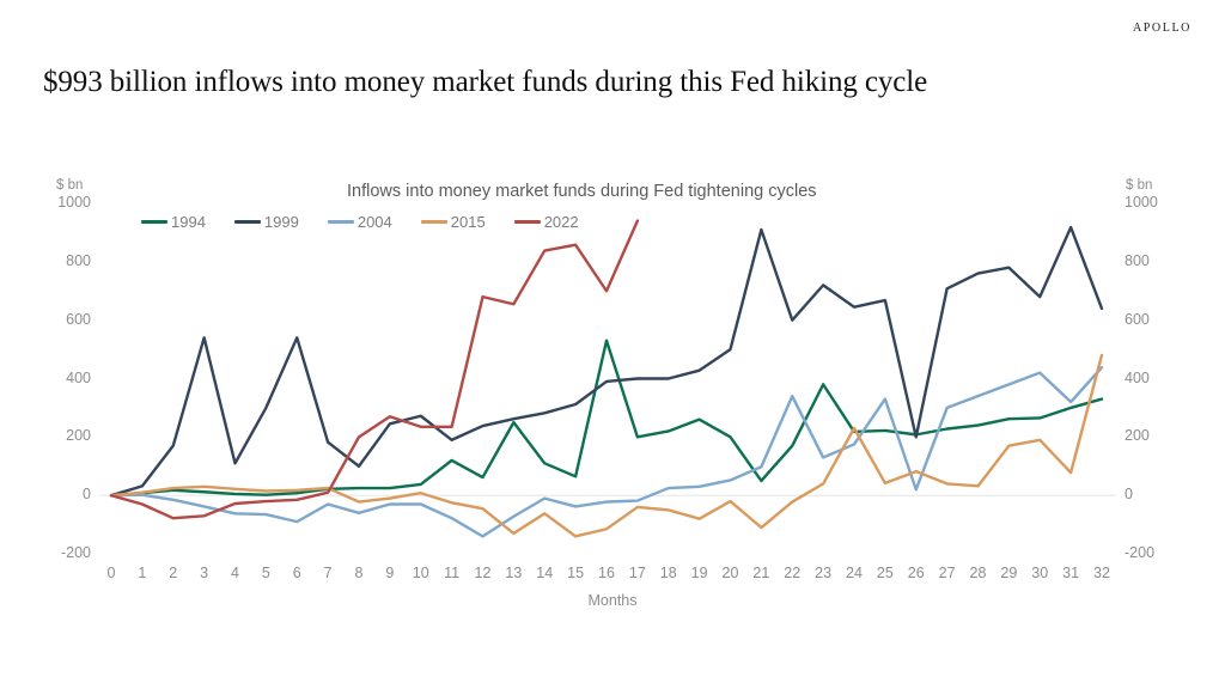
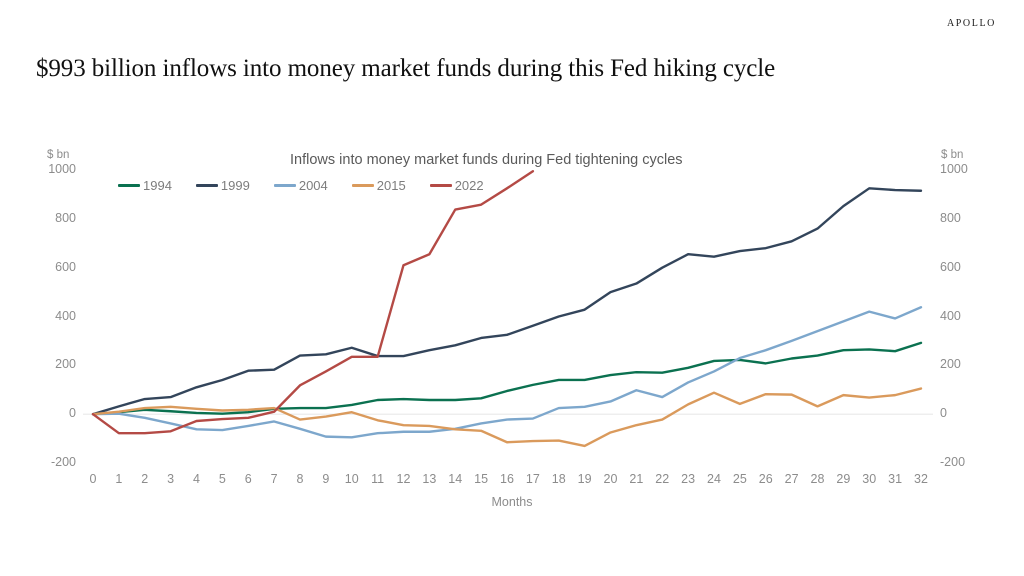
2022/1: -30 -> -80
1999/2: 170 -> 60
1999/3: 540 -> 70
1999/5: 300 -> 140
1999/6: 540 -> 180
2004/6: -90 -> -50
1999/8: 100 -> 240
2022/8: 200 -> 120
2004/9: -30 -> -90
2022/9: 270 -> 180
2004/10: -30 -> -100
1994/11: 120 -> 60
1999/11: 190 -> 240
2004/12: -140 -> -70
2022/12: 680 -> 610
1994/13: 250 -> 60
2015/13: -130 -> -50
1994/14: 110 -> 60
2004/14: -10 -> -60
2015/15: -140 -> -70
1994/16: 530 -> 100
1999/16: 390 -> 320
2022/16: 700 -> 920
1994/17: 200 -> 120
1999/17: 400 -> 360
2015/17: -40 -> -110
2022/17: 940 -> 1000
1994/18: 220 -> 140
2015/18: -50 -> -110
1994/19: 260 -> 140
2015/19: -80 -> -130
1994/20: 200 -> 160
2015/20: -20 -> -80
1994/21: 50 -> 170
1999/21: 910 -> 540
2015/21: -110 -> -40
2004/22: 340 -> 70
1994/23: 380 -> 190
1999/23: 720 -> 660
2015/24: 230 -> 90
2004/25: 330 -> 230
1999/26: 200 -> 680
2004/26: 20 -> 260
2015/27: 40 -> 80
1999/29: 780 -> 850
2015/29: 170 -> 80
1999/30: 680 -> 920
2015/30: 190 -> 70
1994/31: 300 -> 260
2004/31: 320 -> 390
1994/32: 330 -> 290
1999/32: 640 -> 920
2015/32: 480 -> 100
